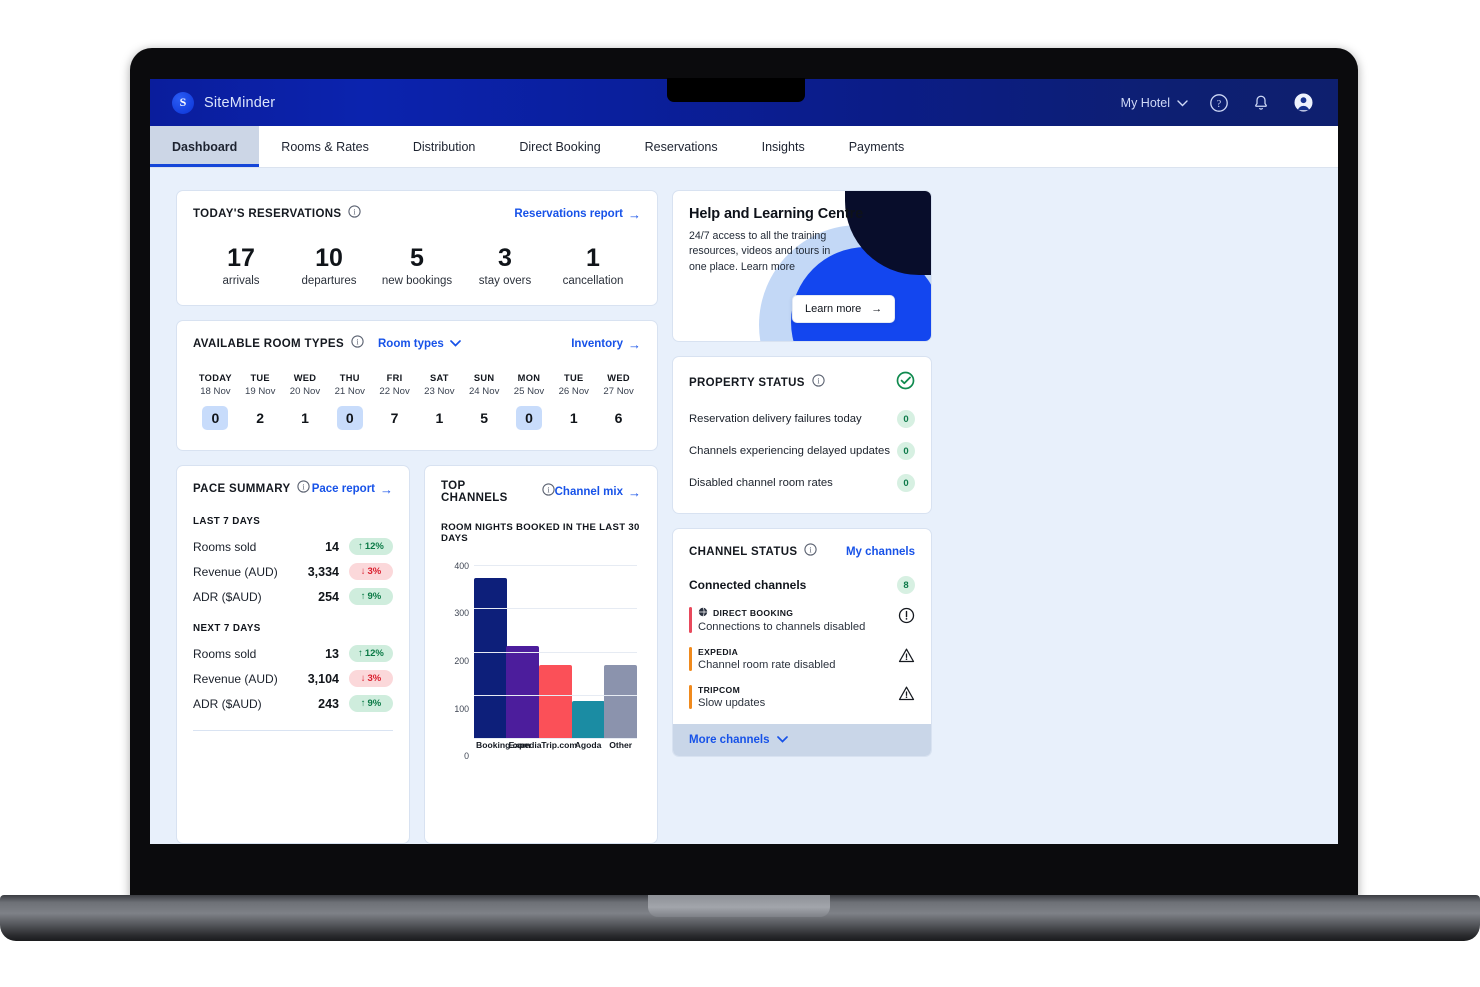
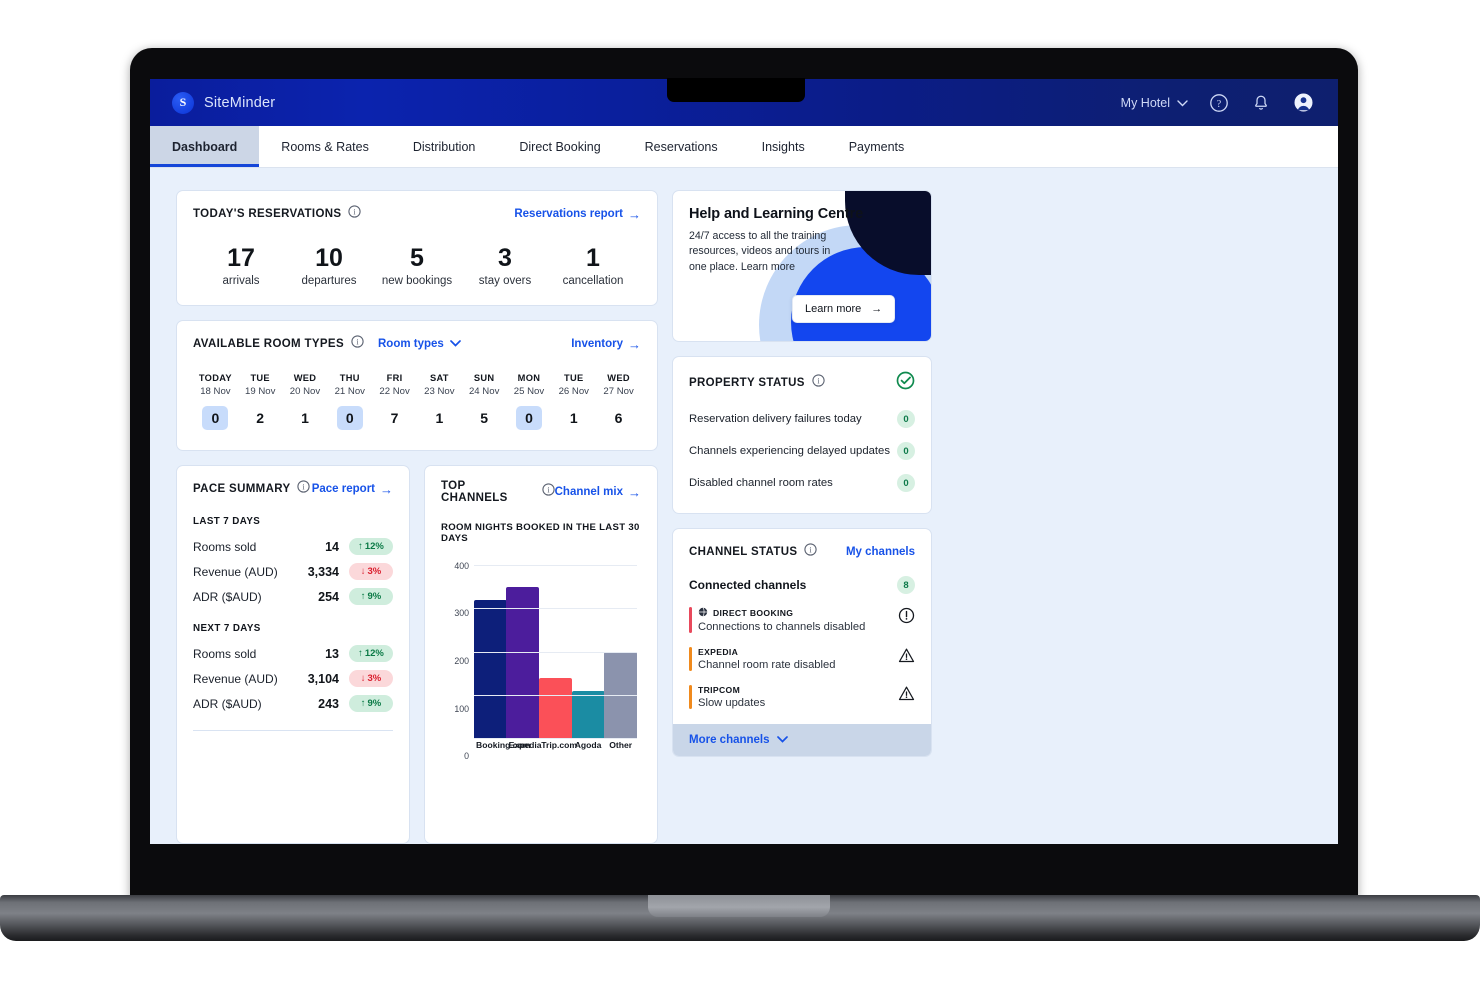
Booking.com: 370 -> 320
Expedia: 210 -> 350
Trip.com: 170 -> 140
Agoda: 90 -> 110
Other: 170 -> 200
